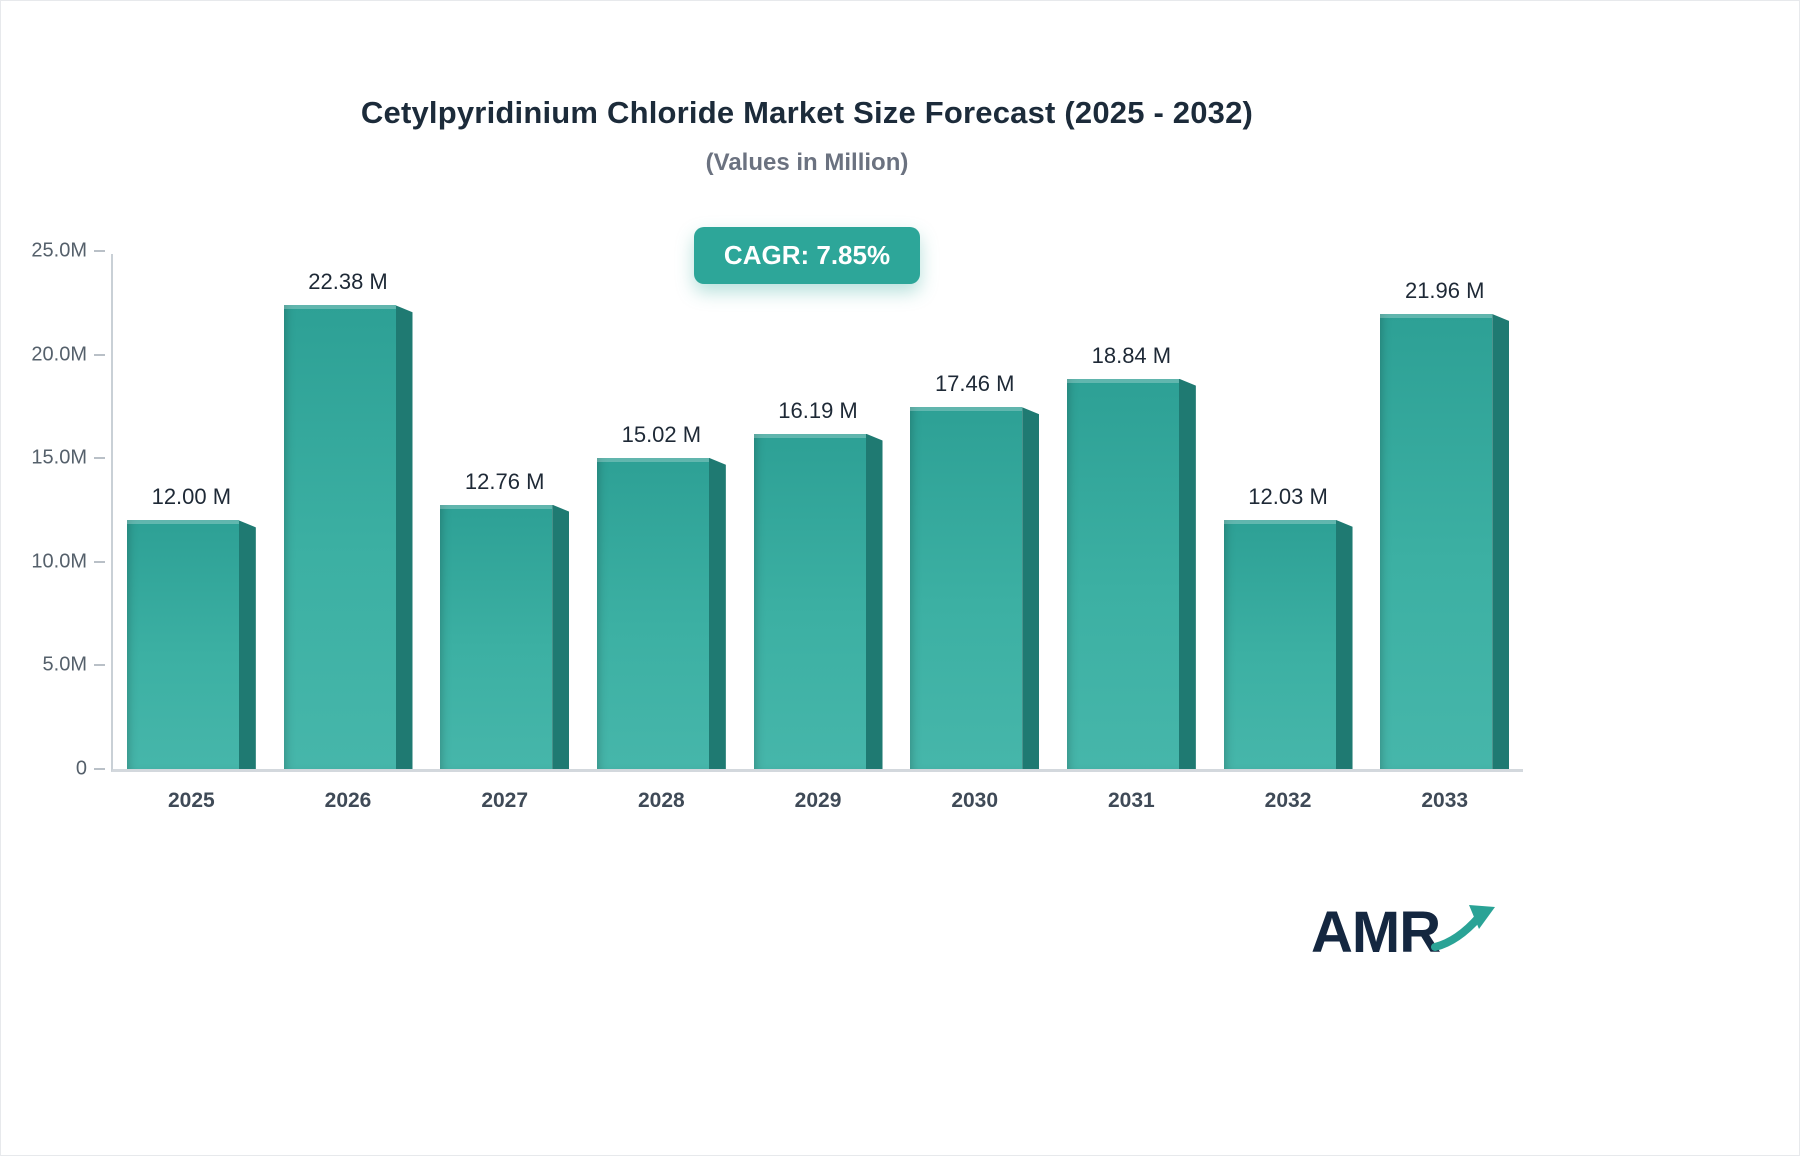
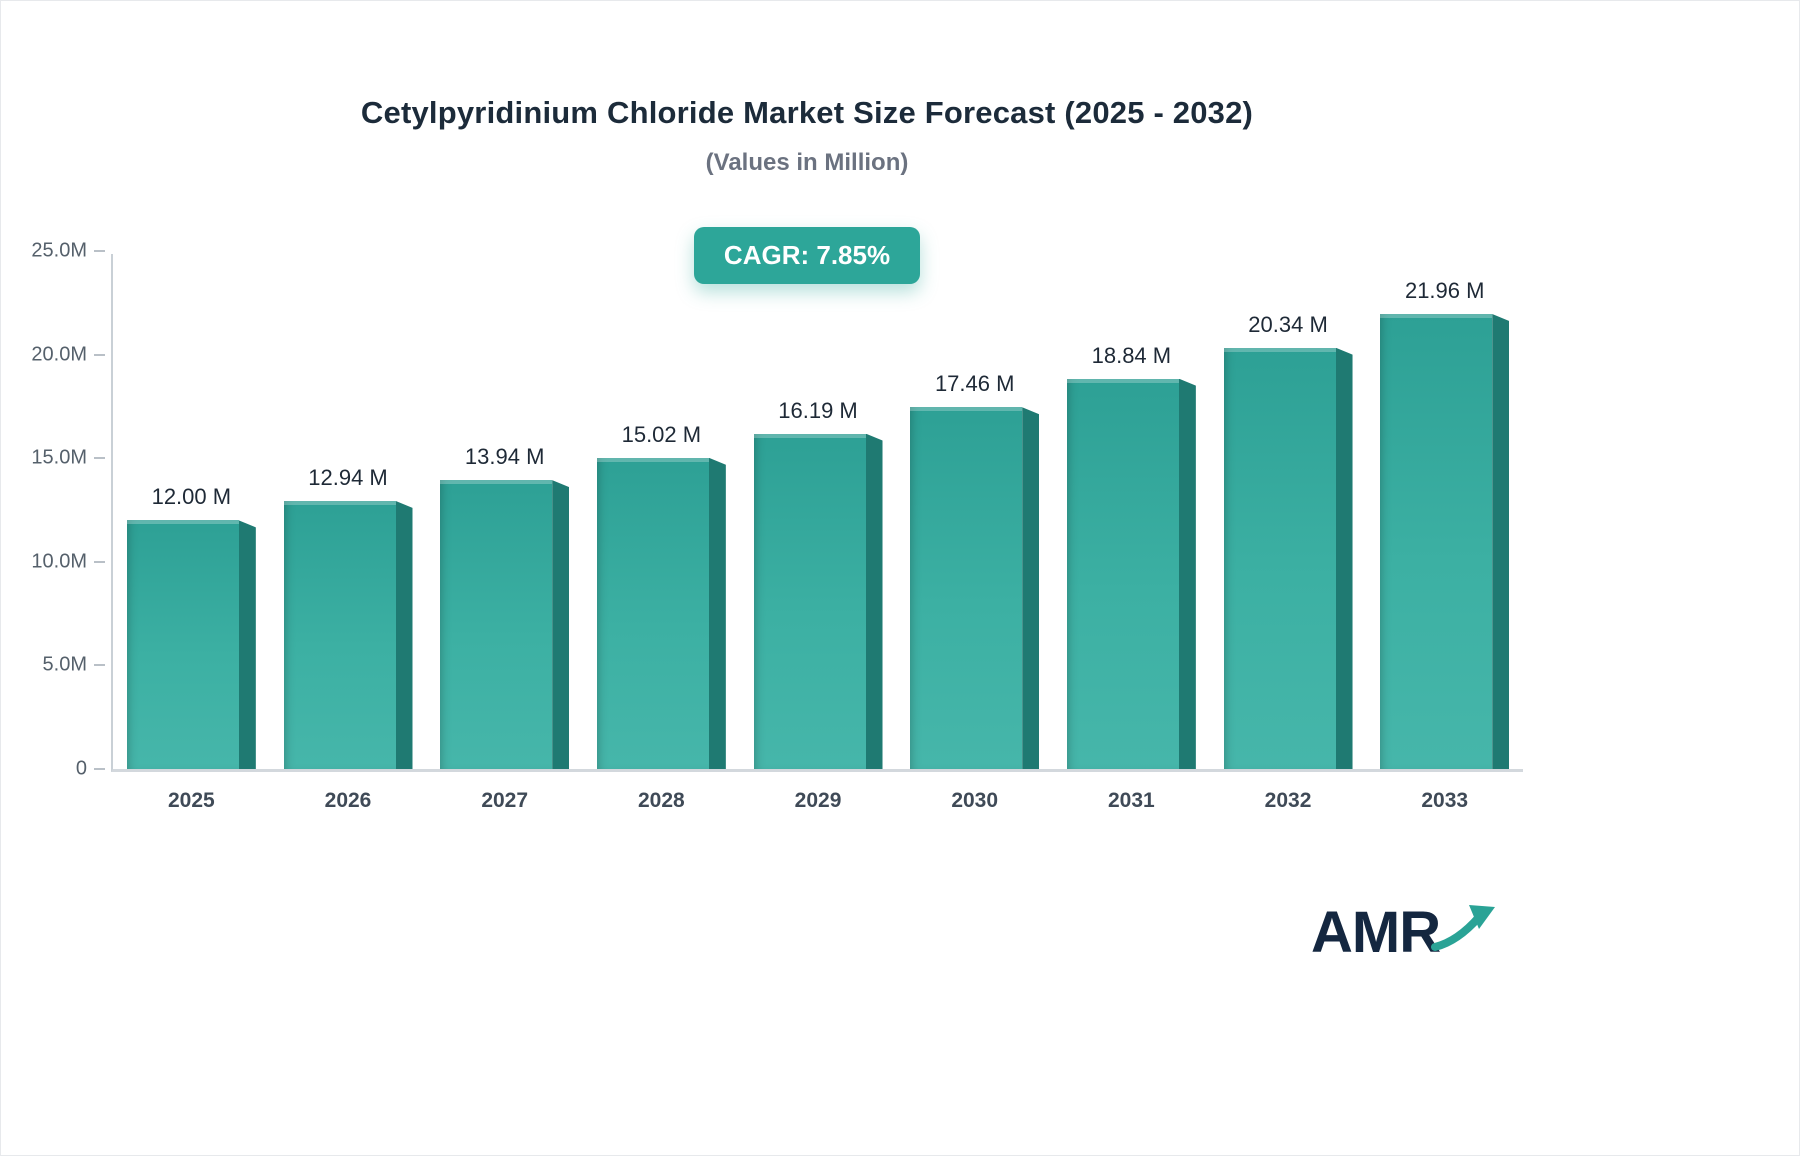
2026: 22.38 -> 12.94
2027: 12.76 -> 13.94
2032: 12.03 -> 20.34
